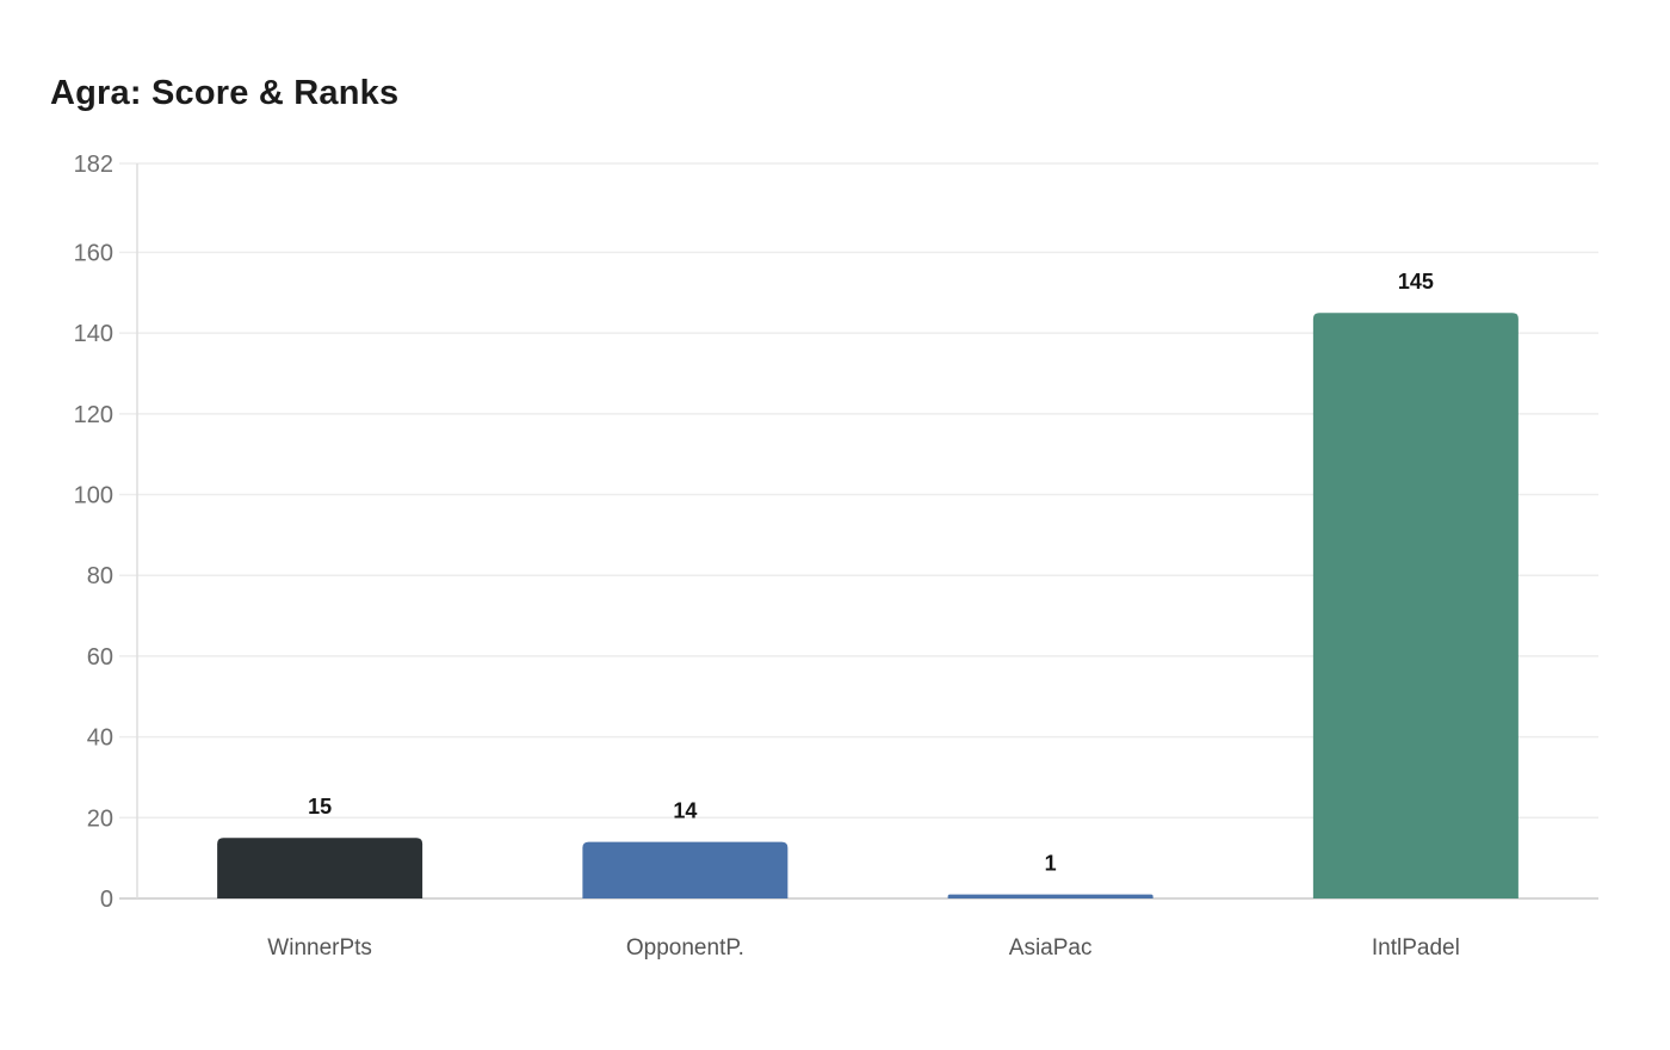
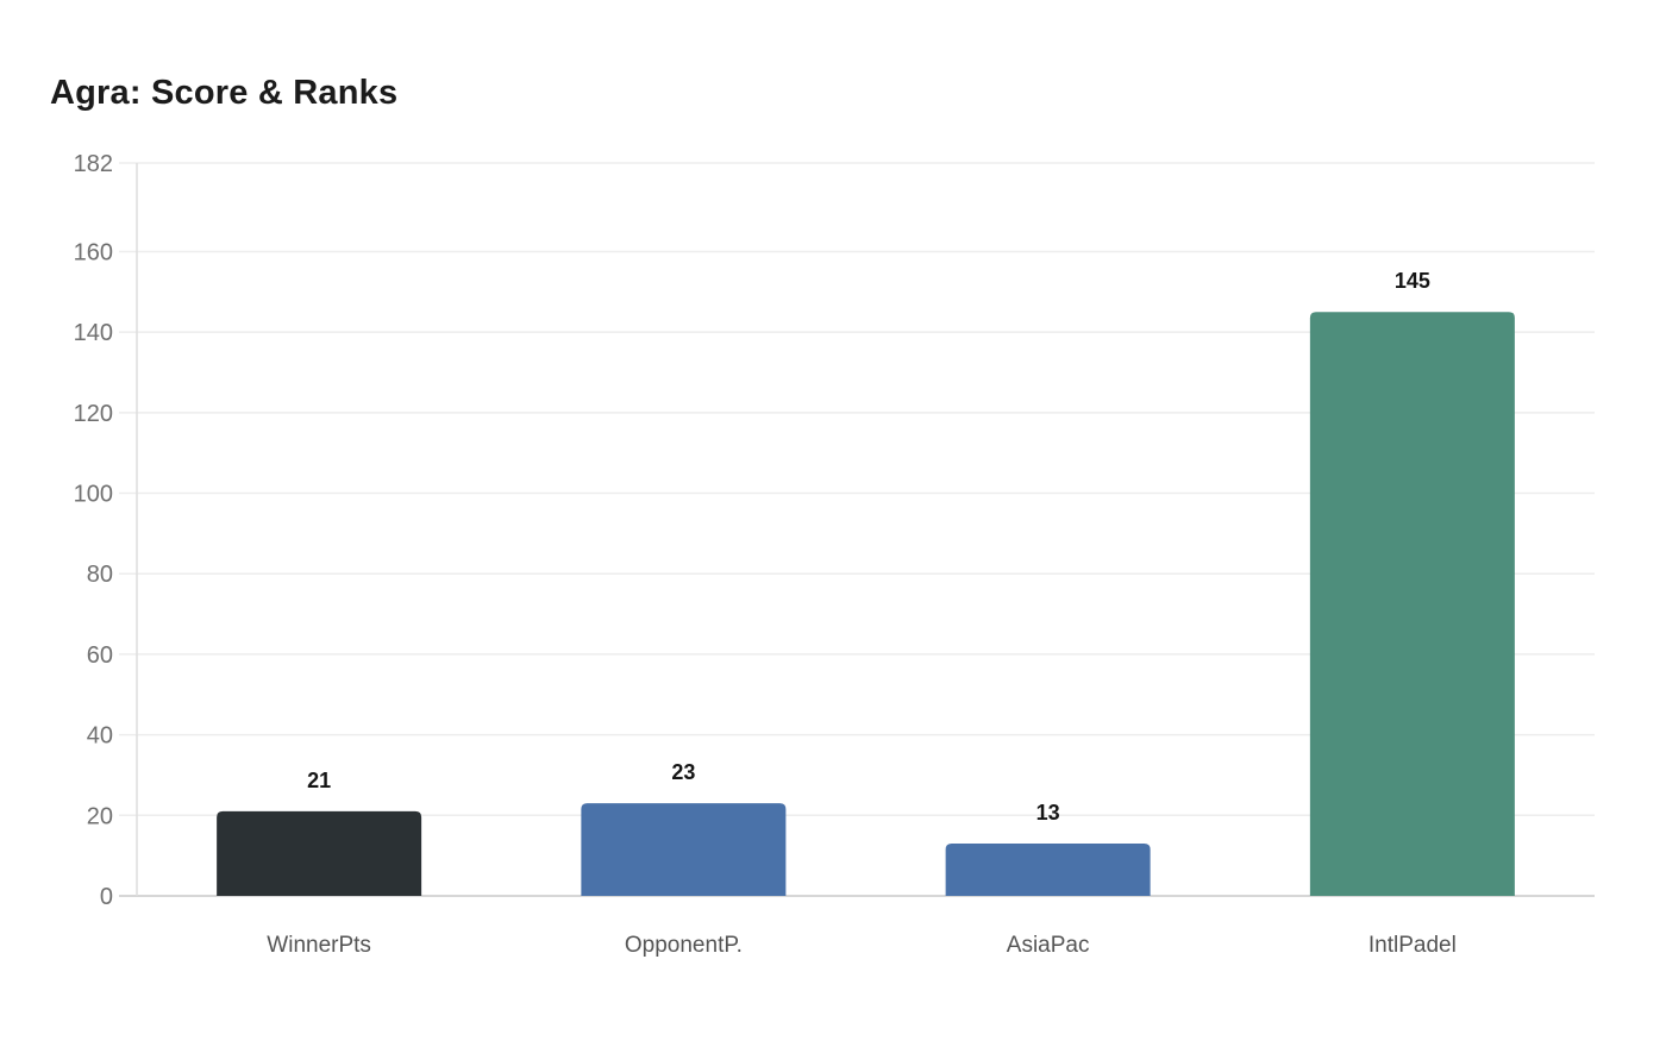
WinnerPts: 15 -> 21
OpponentP.: 14 -> 23
AsiaPac: 1 -> 13
